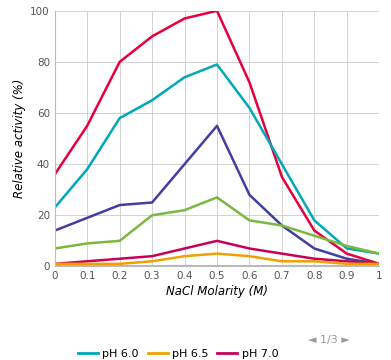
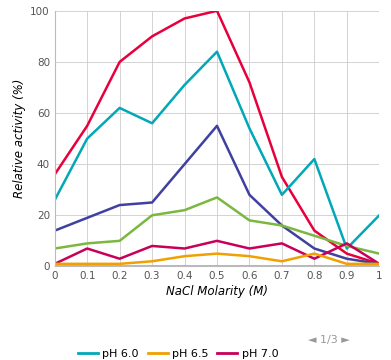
pH 6.0/0: 23 -> 26
pH 6.0/0.1: 38 -> 50
pH 7.0/0.1: 2 -> 7
pH 6.0/0.2: 58 -> 62
pH 6.0/0.3: 65 -> 56
pH 7.0/0.3: 4 -> 8
pH 6.0/0.4: 74 -> 71
pH 6.0/0.5: 79 -> 84
pH 6.0/0.6: 62 -> 54
pH 6.0/0.7: 40 -> 28
pH 7.0/0.7: 5 -> 9
pH 6.0/0.8: 18 -> 42
pH 6.5/0.8: 2 -> 5
pH 7.0/0.9: 2 -> 9
pH 6.0/1: 5 -> 20
